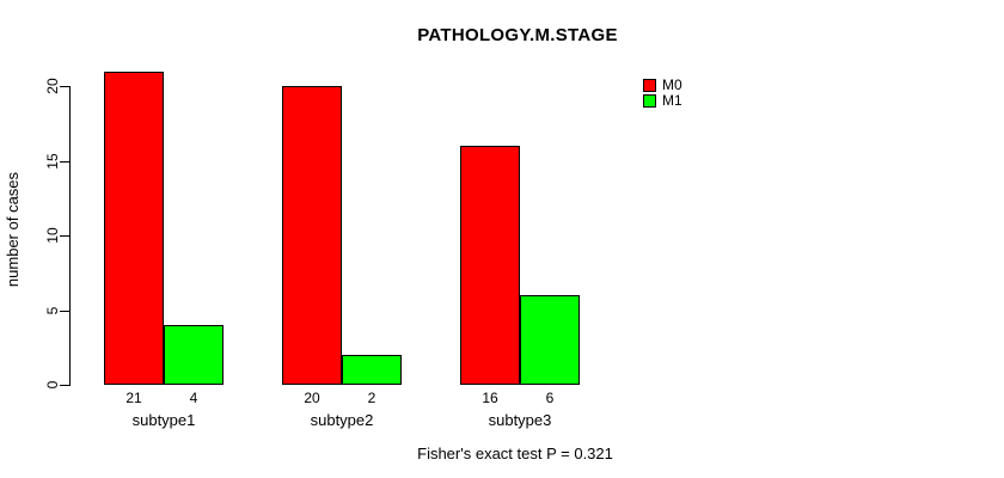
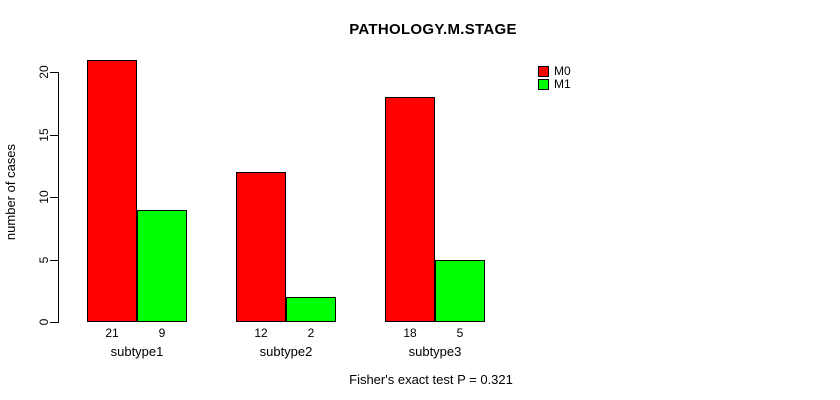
M1/subtype1: 4 -> 9
M0/subtype2: 20 -> 12
M0/subtype3: 16 -> 18
M1/subtype3: 6 -> 5
